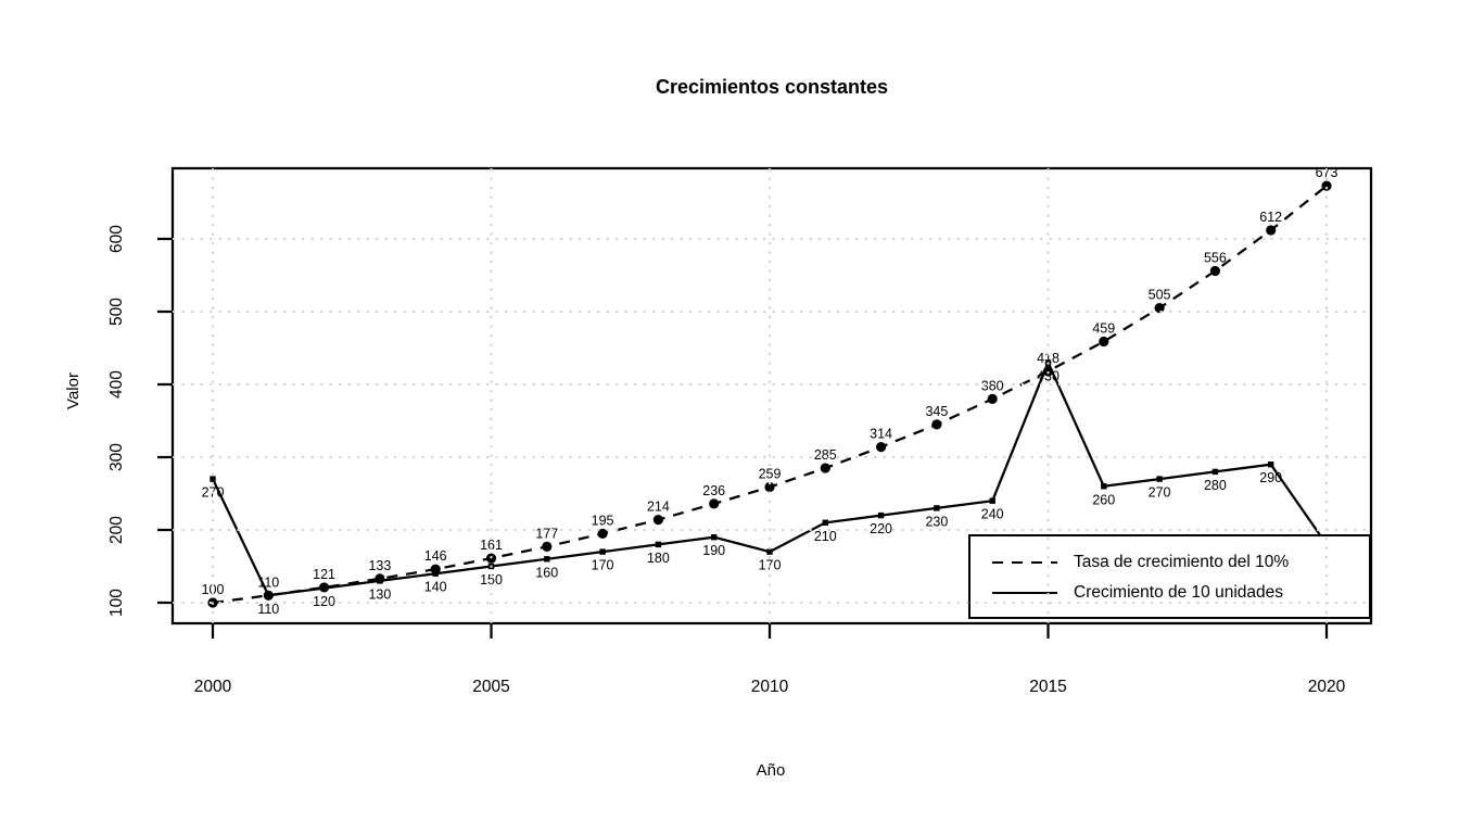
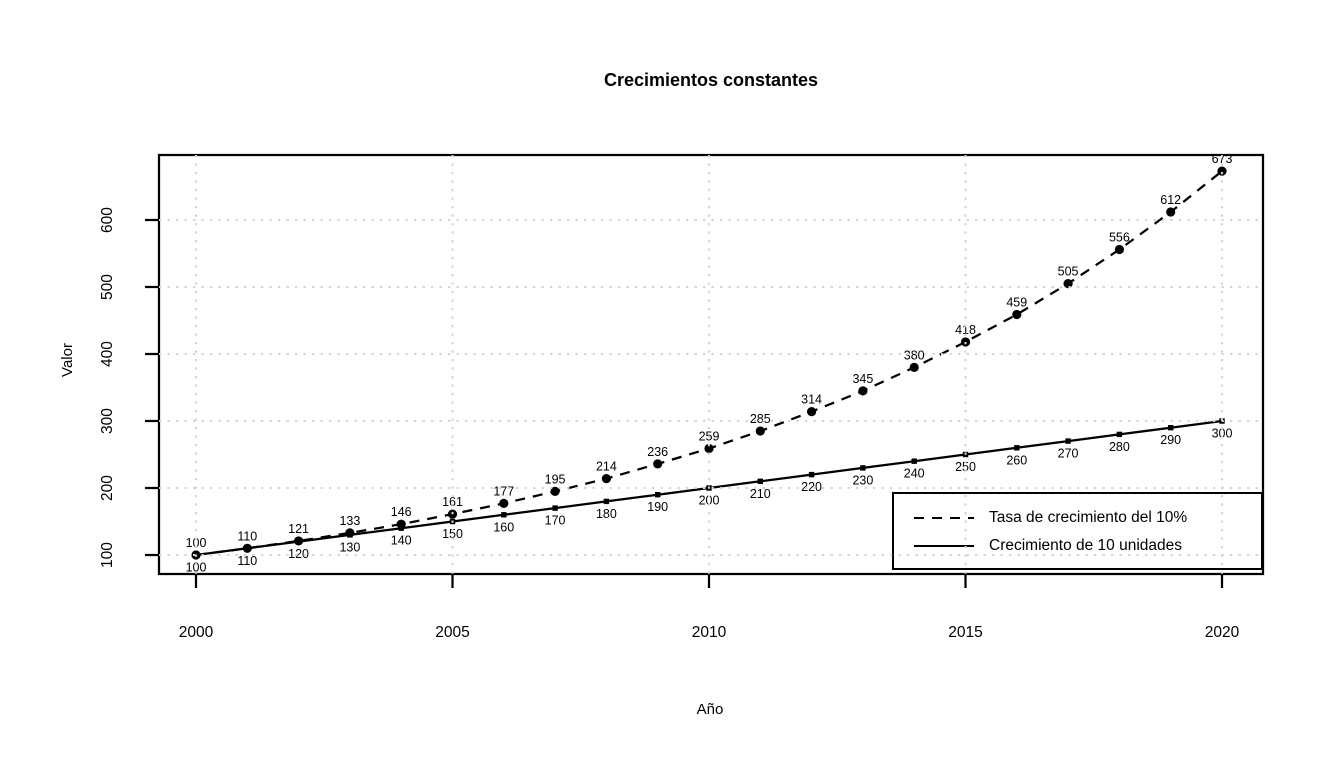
Crecimiento de 10 unidades/2000: 270 -> 100
Crecimiento de 10 unidades/2010: 170 -> 200
Crecimiento de 10 unidades/2015: 430 -> 250
Crecimiento de 10 unidades/2020: 180 -> 300
